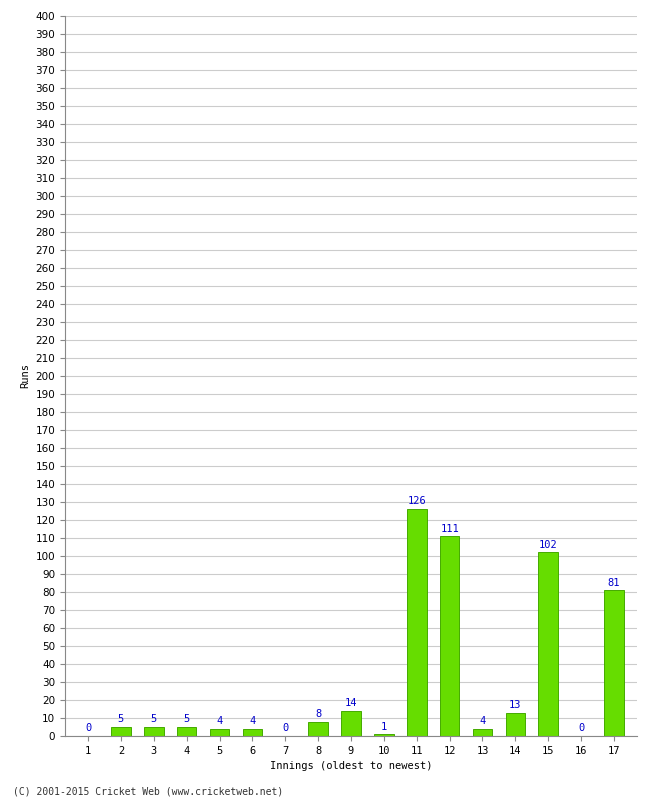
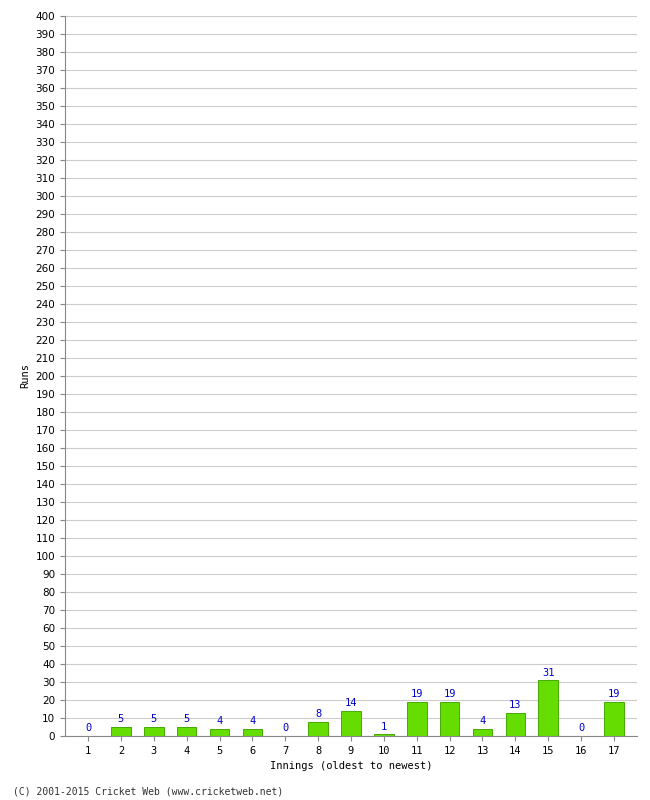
11: 126 -> 19
12: 111 -> 19
15: 102 -> 31
17: 81 -> 19
